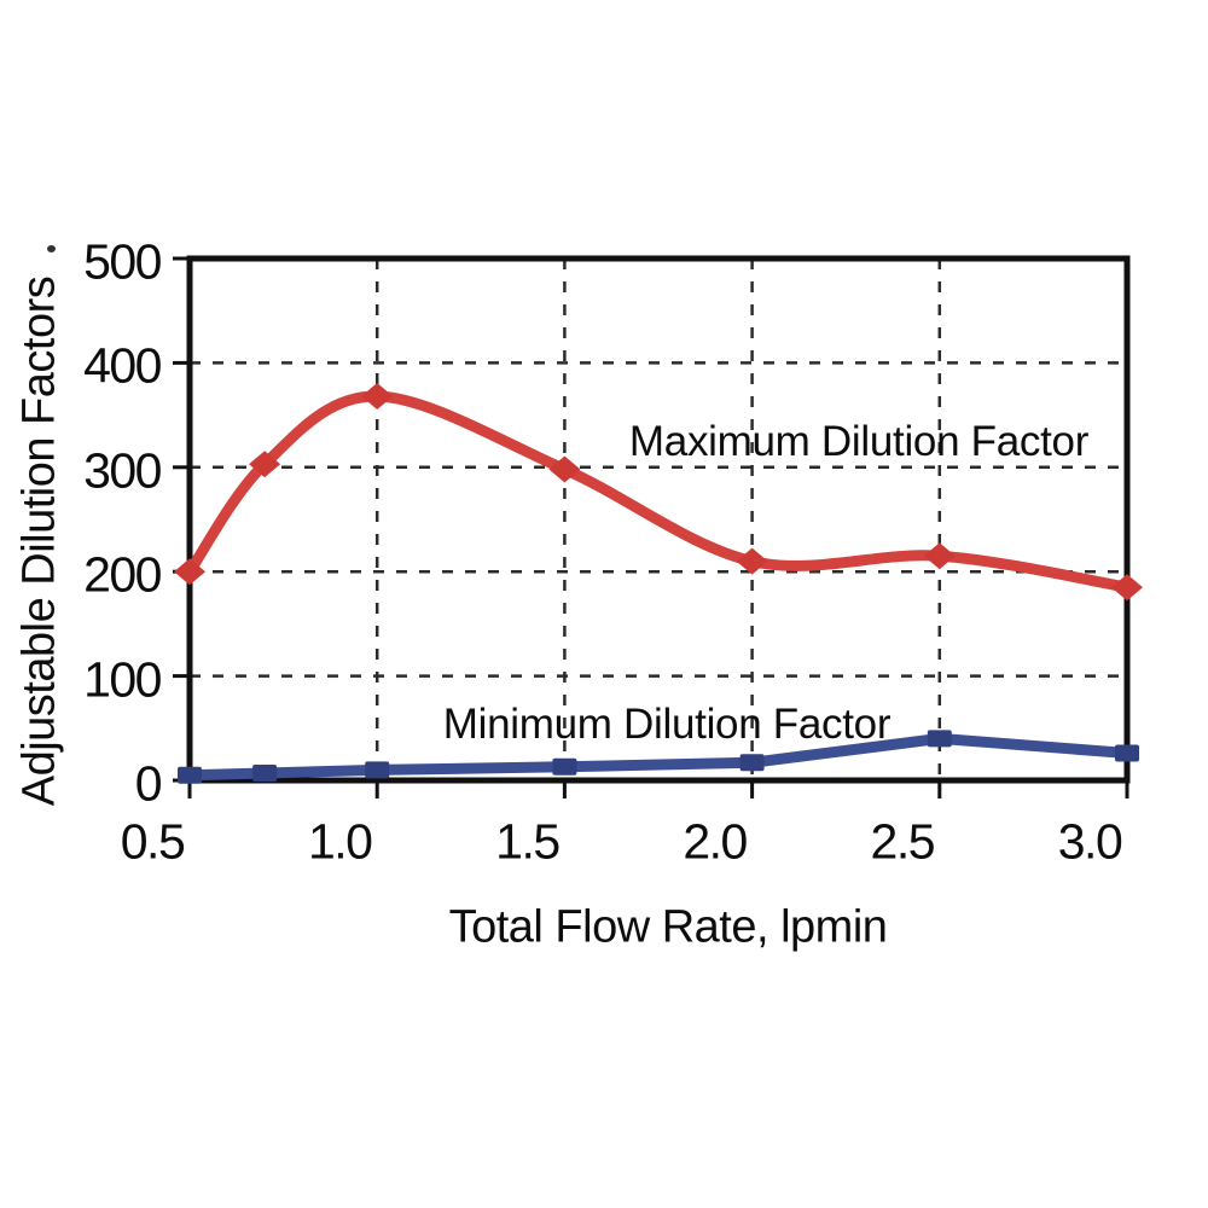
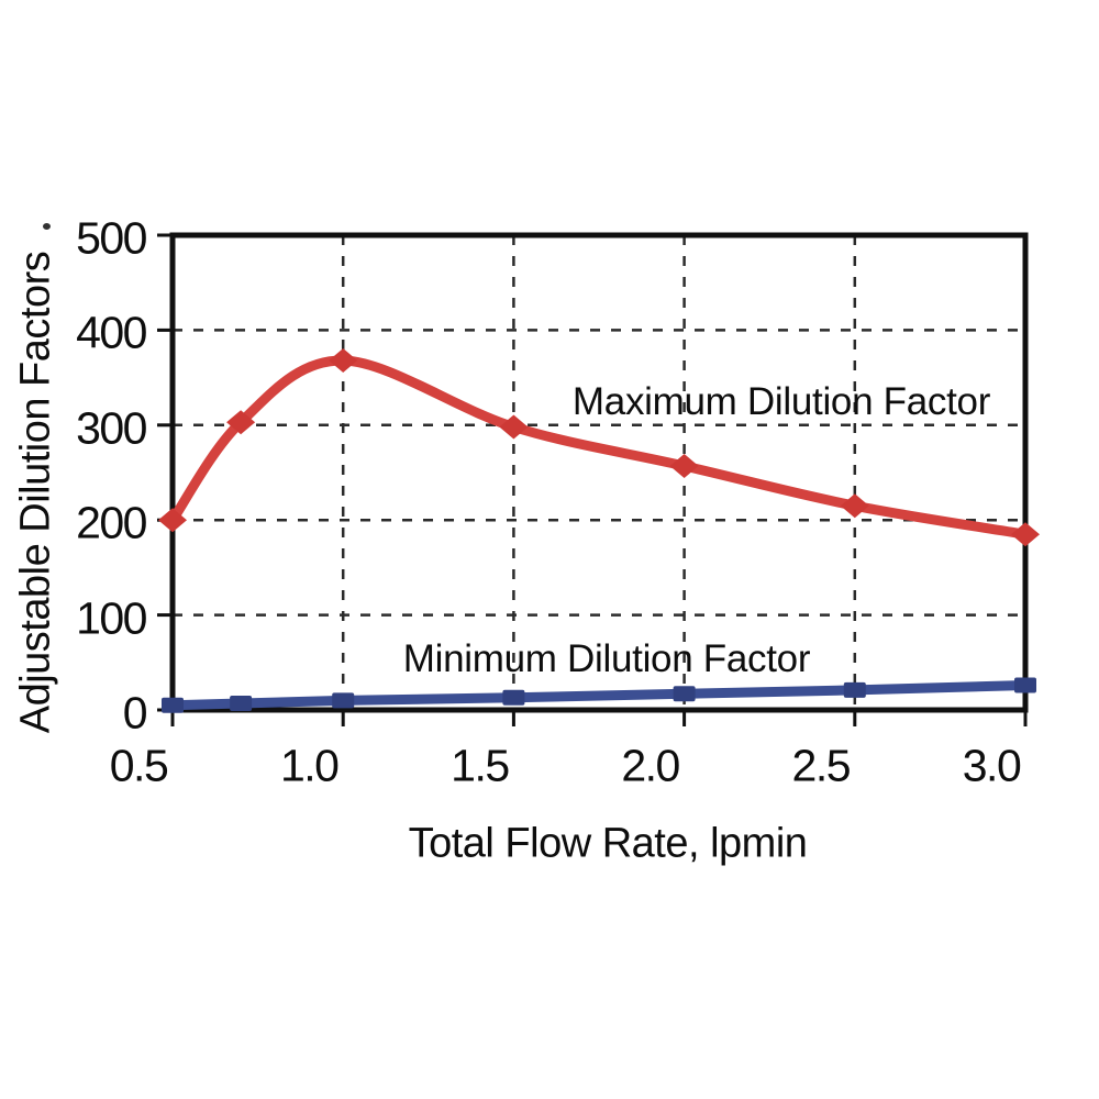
Maximum Dilution Factor/2.0: 210 -> 260
Minimum Dilution Factor/2.5: 40 -> 20
